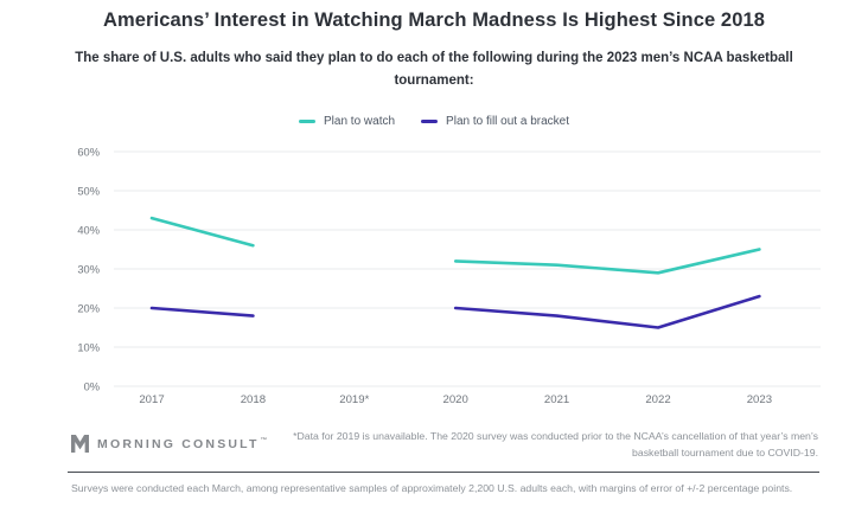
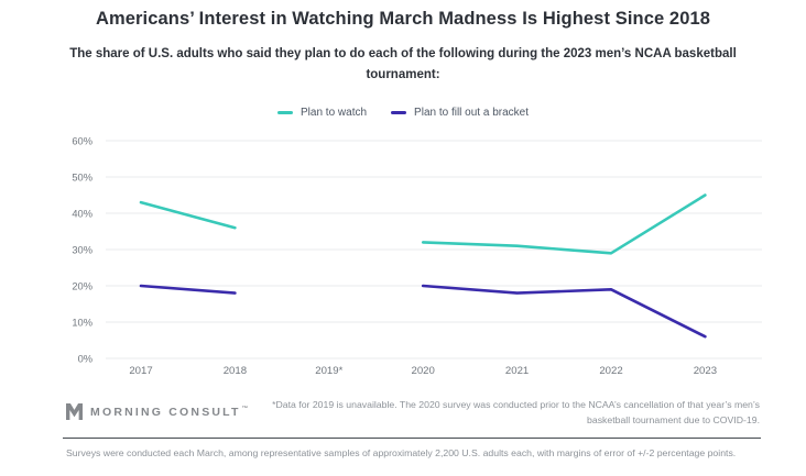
Plan to fill out a bracket/2022: 15% -> 19%
Plan to watch/2023: 35% -> 45%
Plan to fill out a bracket/2023: 23% -> 6%
